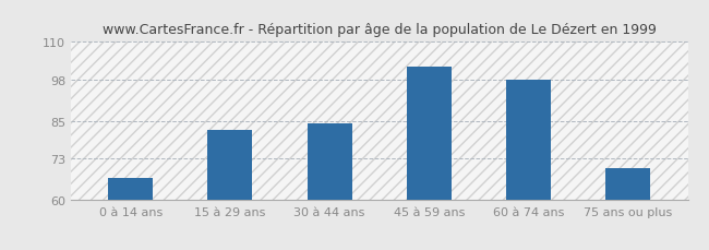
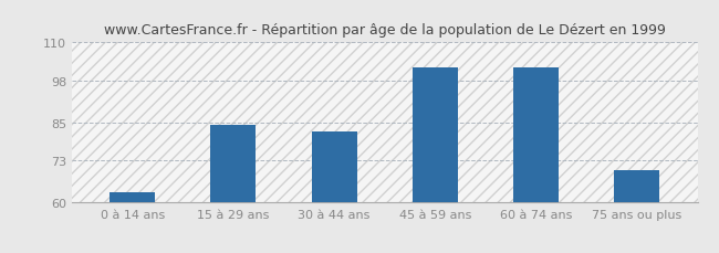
0 à 14 ans: 67 -> 63
15 à 29 ans: 82 -> 84
30 à 44 ans: 84 -> 82
60 à 74 ans: 98 -> 102
